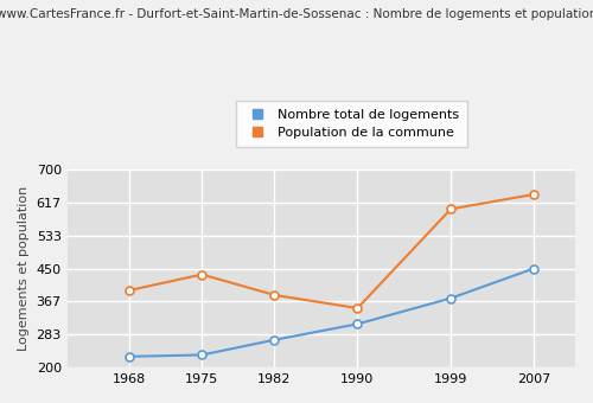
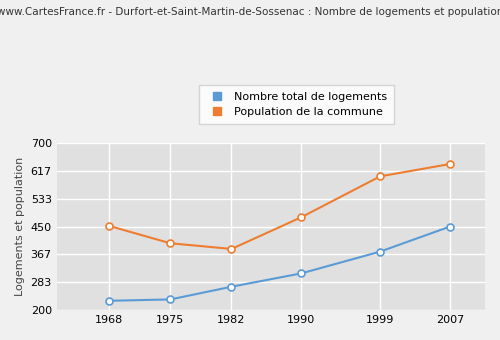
Population de la commune/1968: 395 -> 452
Population de la commune/1975: 435 -> 400
Population de la commune/1990: 350 -> 478
